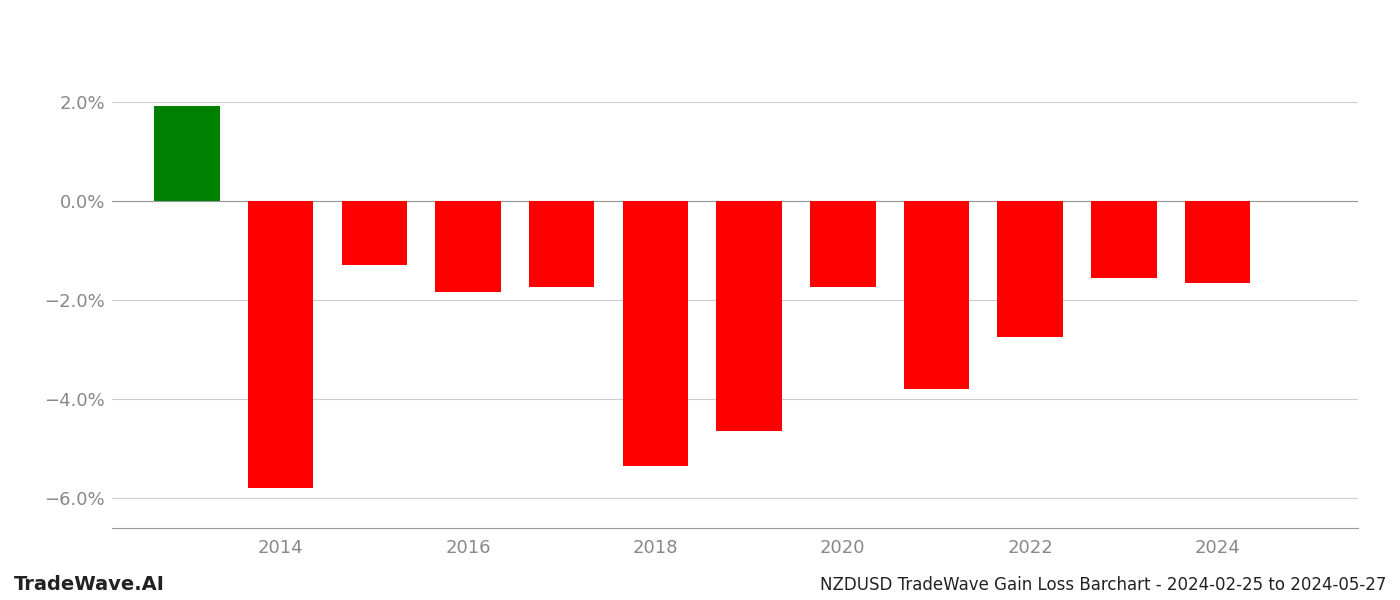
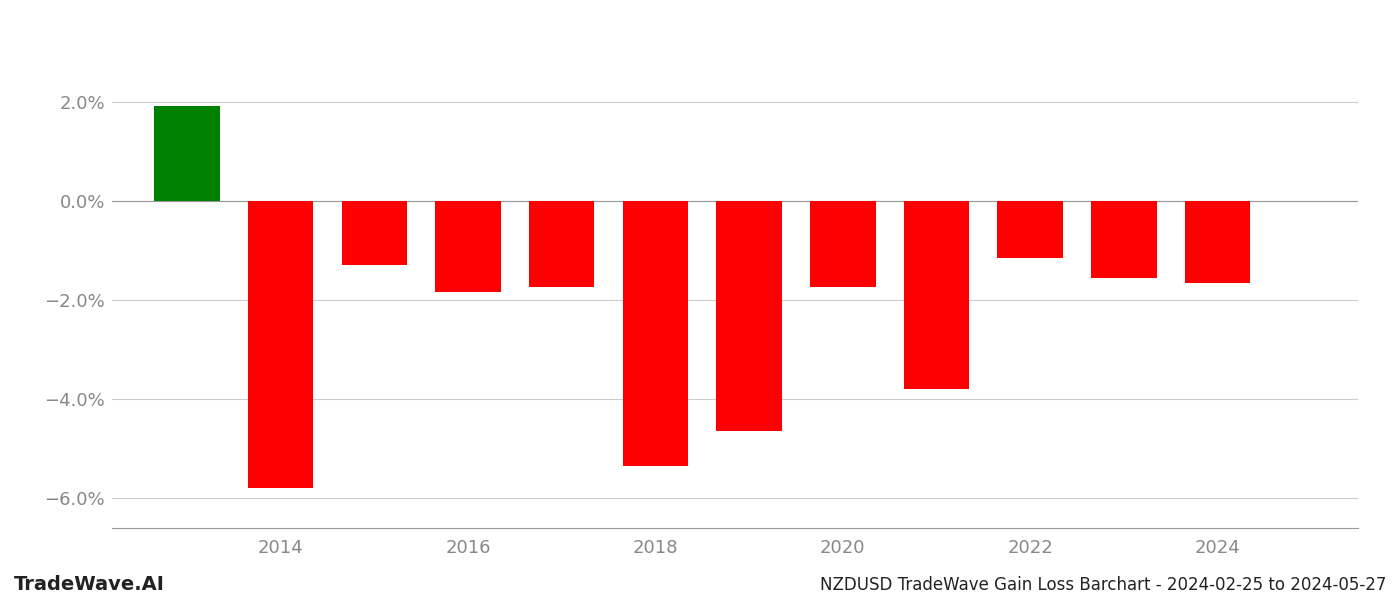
2022: -2.75% -> -1.15%
